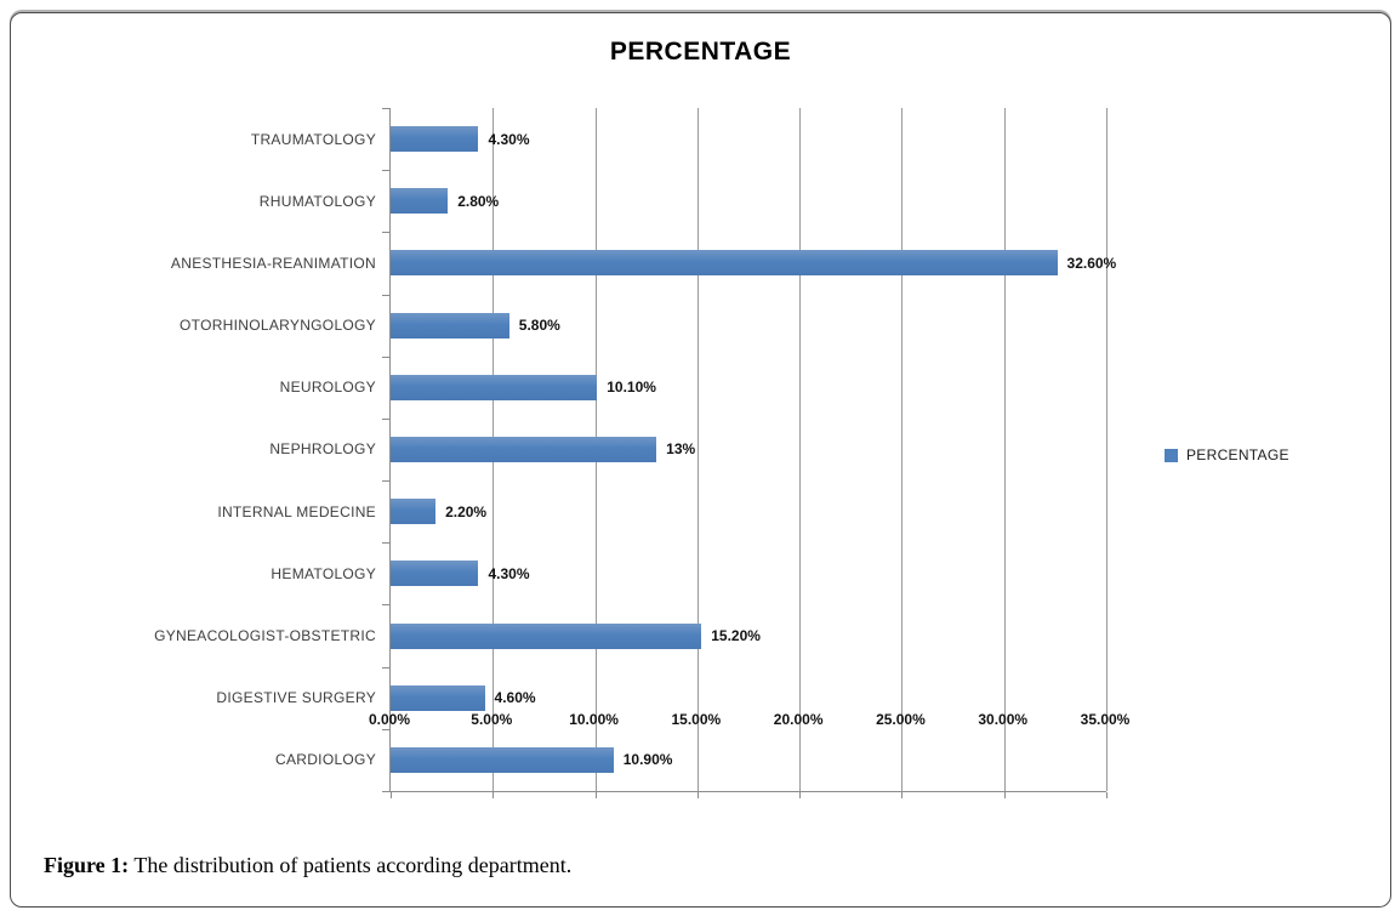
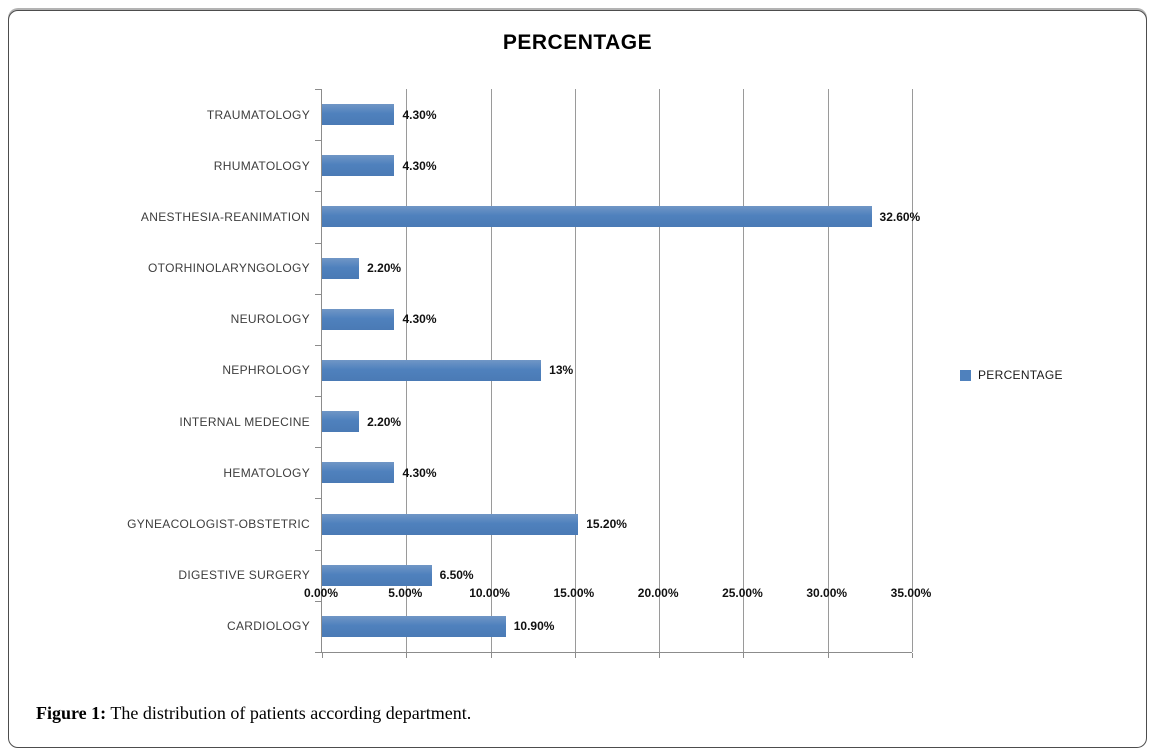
RHUMATOLOGY: 2.80% -> 4.30%
OTORHINOLARYNGOLOGY: 5.80% -> 2.20%
NEUROLOGY: 10.10% -> 4.30%
DIGESTIVE SURGERY: 4.60% -> 6.50%
